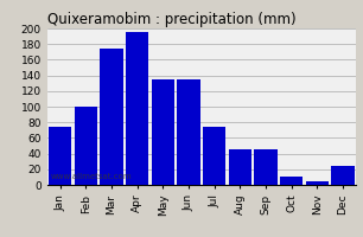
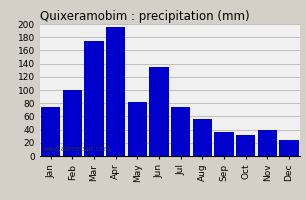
May: 135 -> 82
Aug: 45 -> 56
Sep: 45 -> 36
Oct: 10 -> 32
Nov: 5 -> 40
